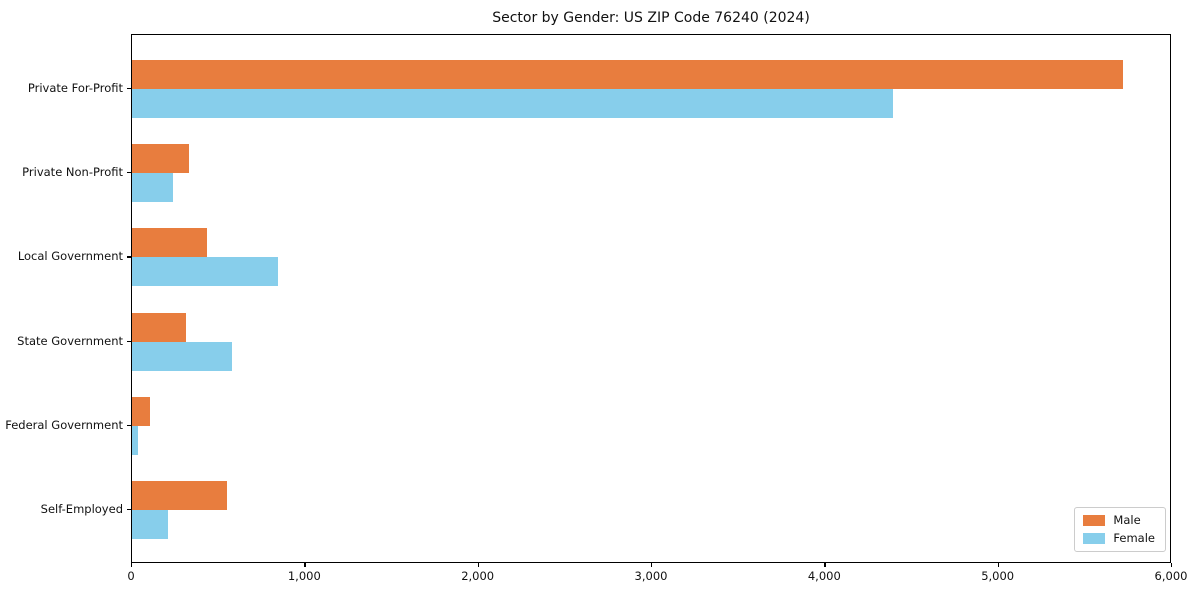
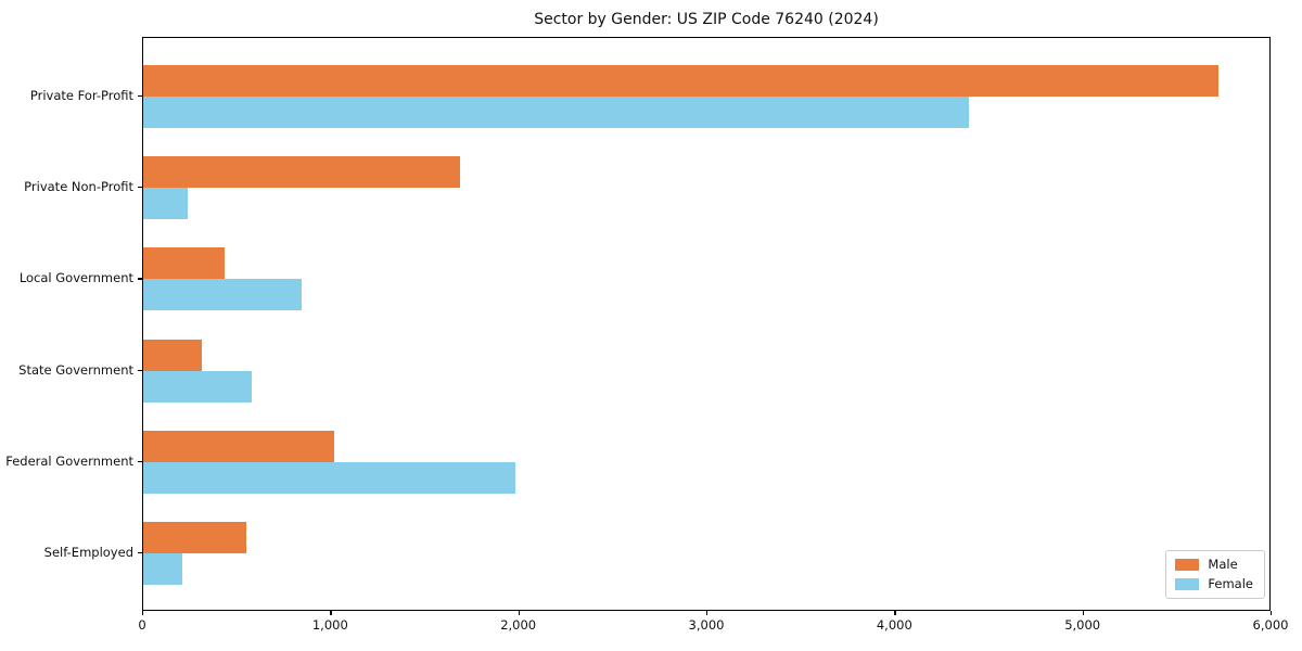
Male/Private Non-Profit: 330 -> 1690
Male/Federal Government: 100 -> 1020
Female/Federal Government: 40 -> 1980
